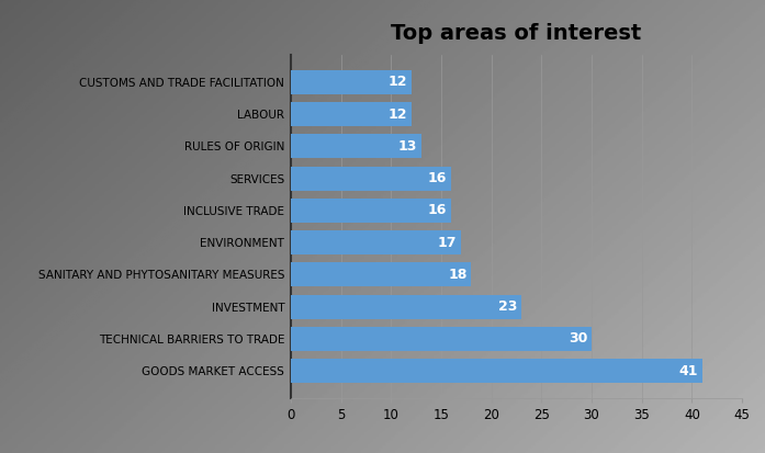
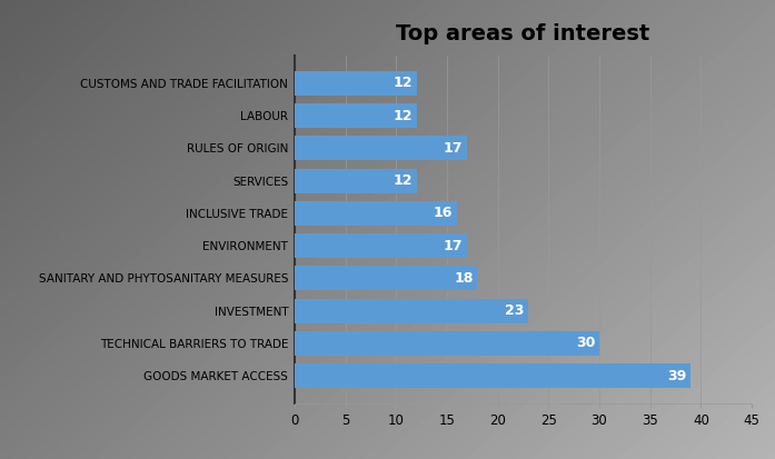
RULES OF ORIGIN: 13 -> 17
SERVICES: 16 -> 12
GOODS MARKET ACCESS: 41 -> 39
